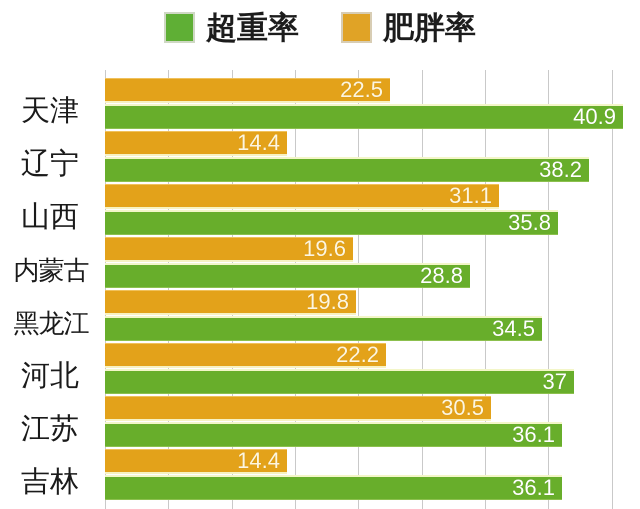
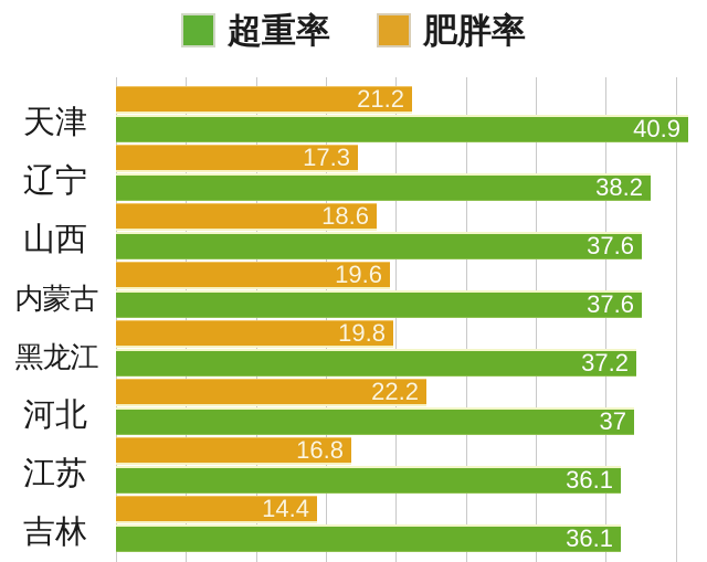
肥胖率/天津: 22.5 -> 21.2
肥胖率/辽宁: 14.4 -> 17.3
肥胖率/山西: 31.1 -> 18.6
超重率/山西: 35.8 -> 37.6
超重率/内蒙古: 28.8 -> 37.6
超重率/黑龙江: 34.5 -> 37.2
肥胖率/江苏: 30.5 -> 16.8
